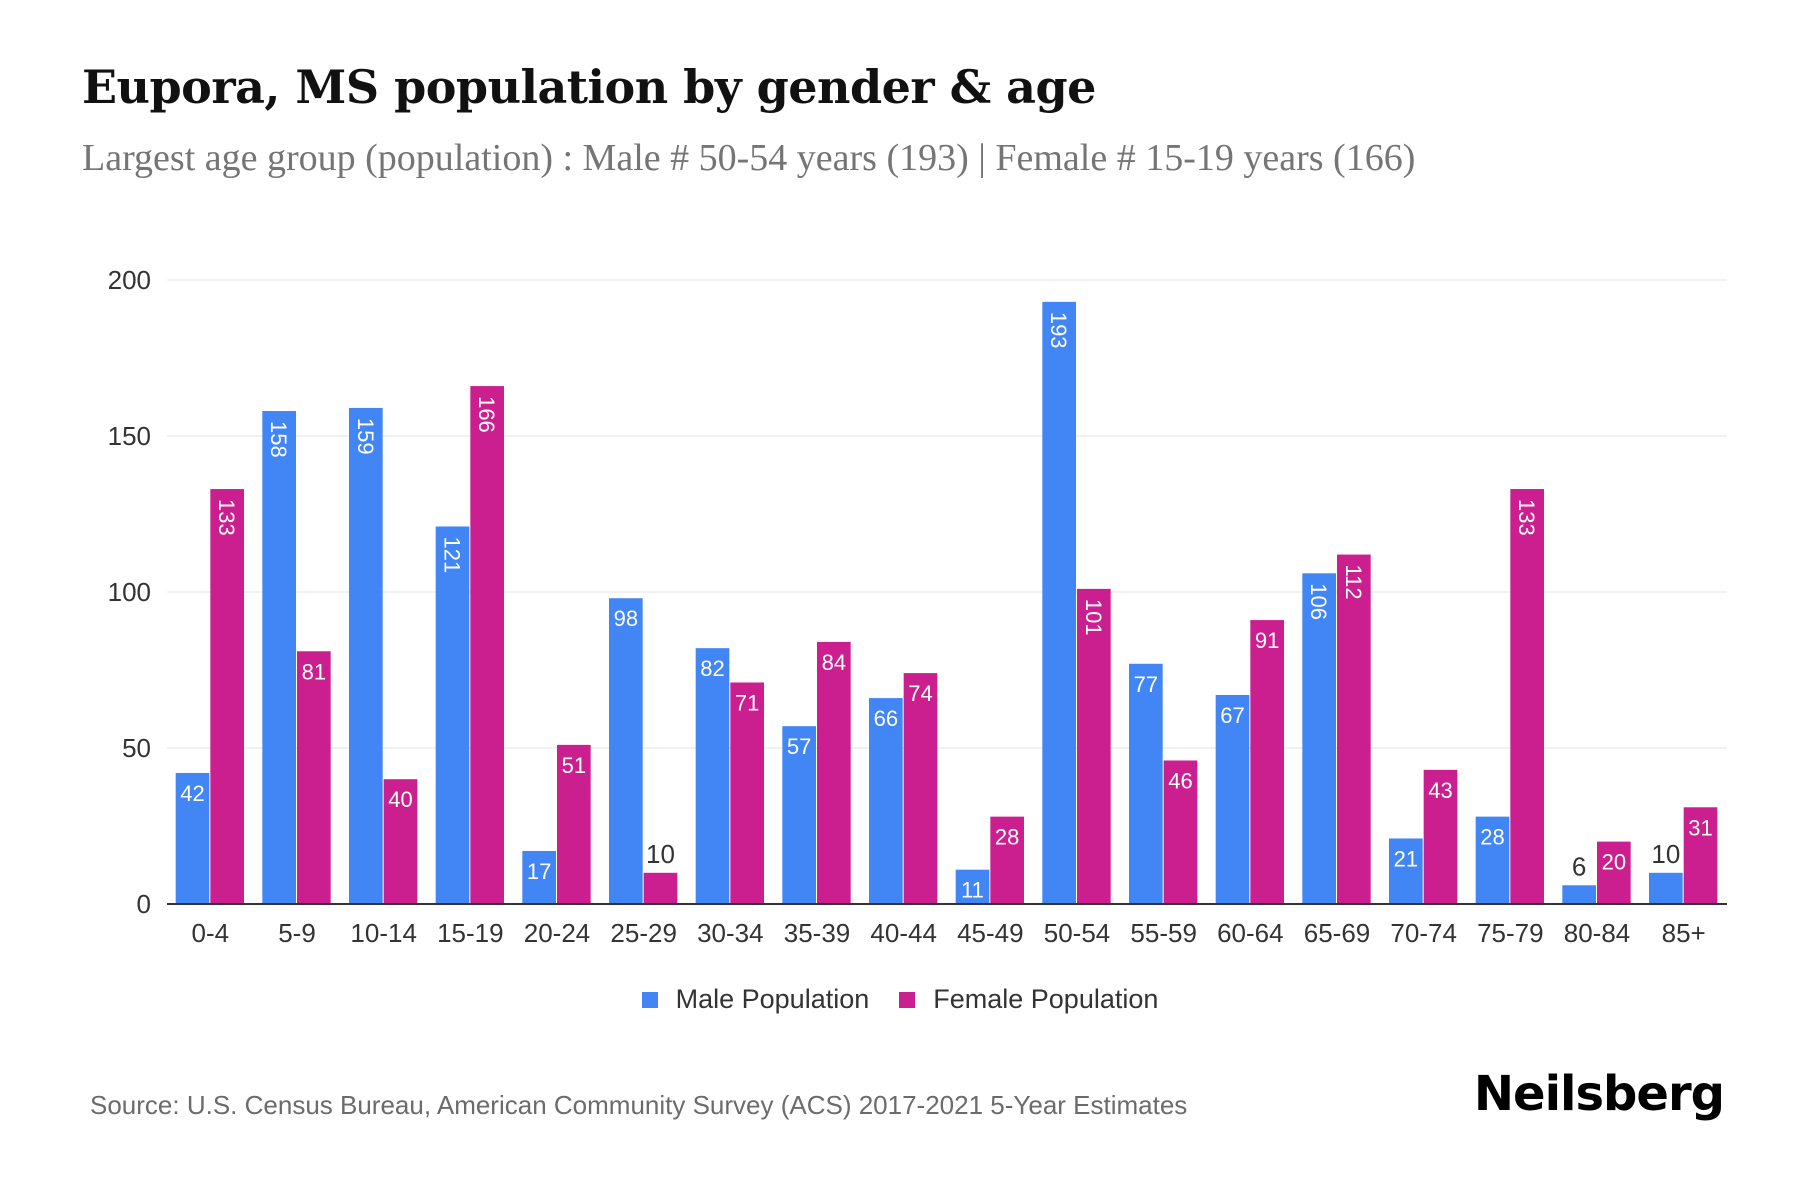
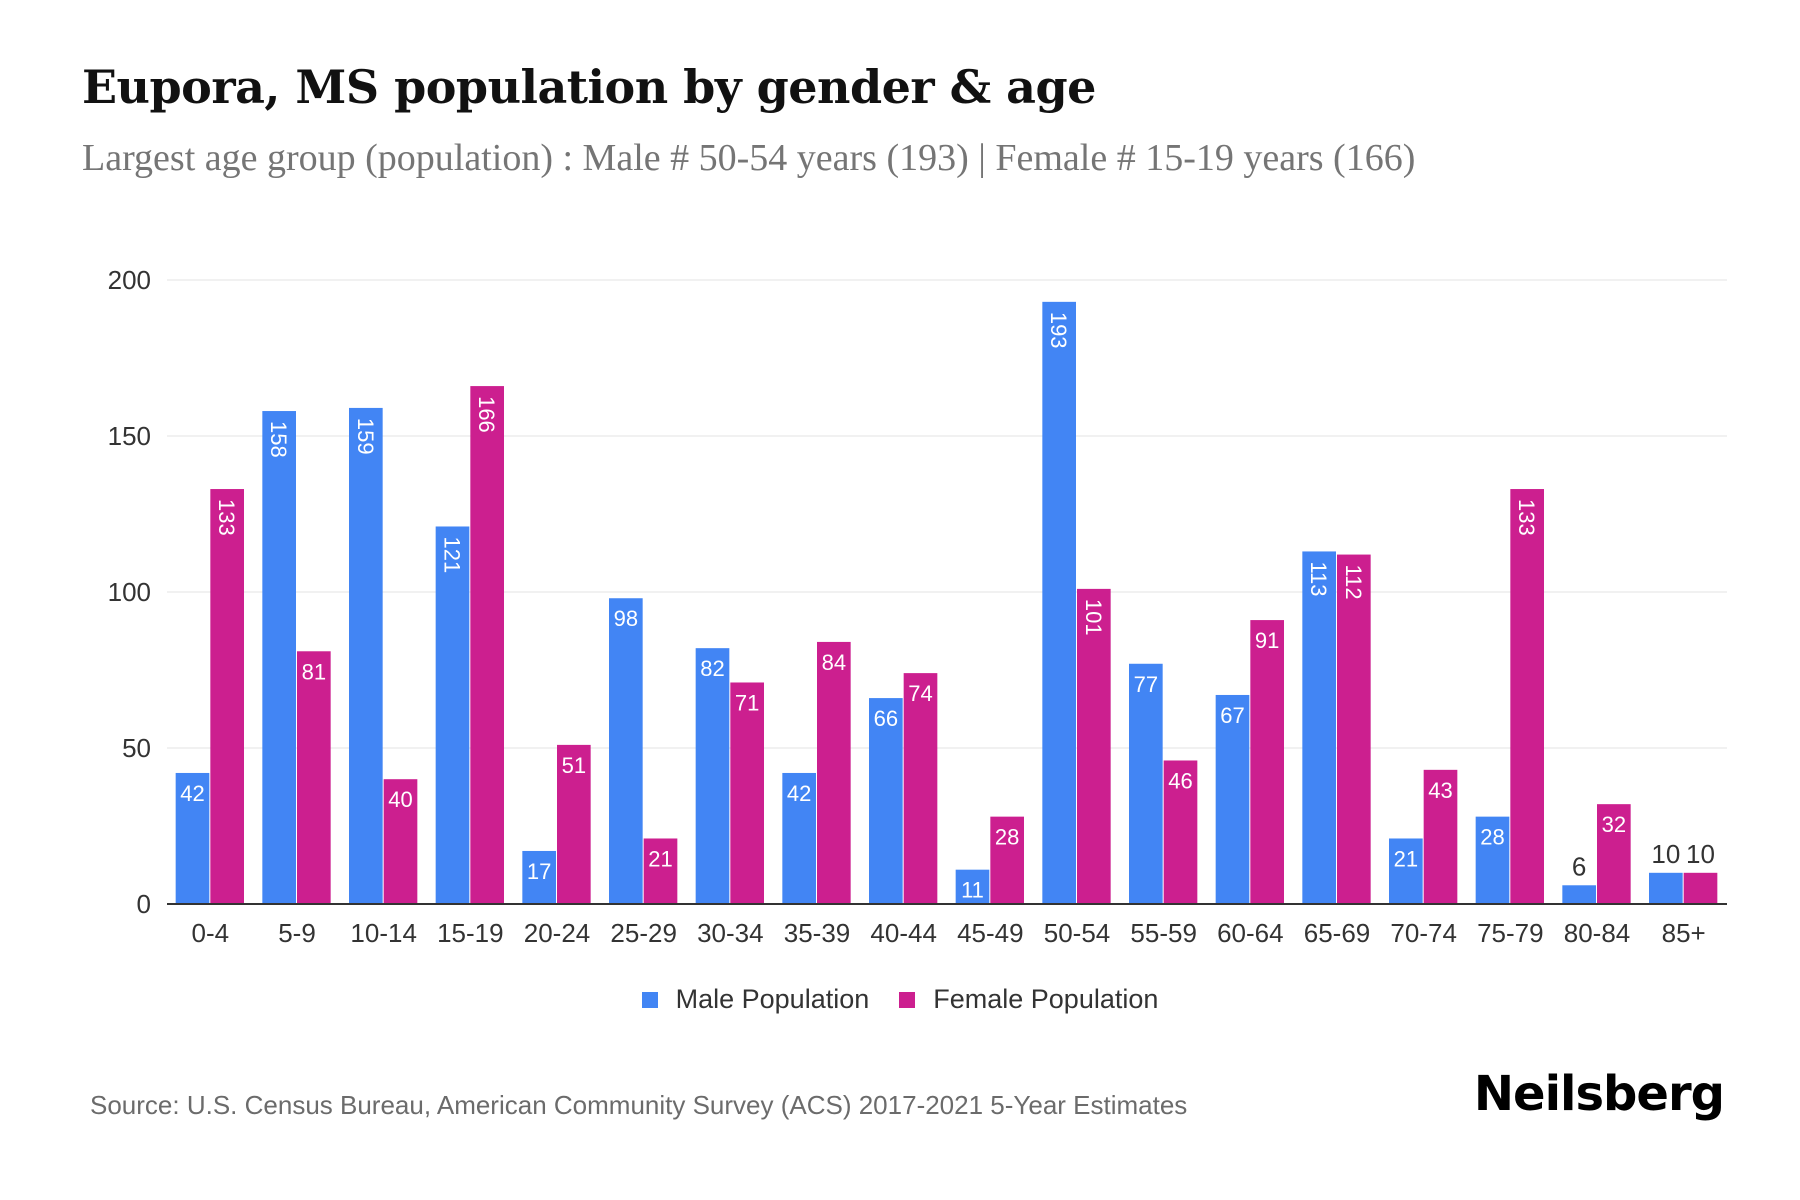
Female Population/25-29: 10 -> 21
Male Population/35-39: 57 -> 42
Male Population/65-69: 106 -> 113
Female Population/80-84: 20 -> 32
Female Population/85+: 31 -> 10
